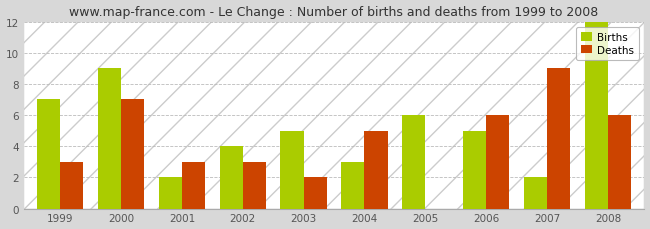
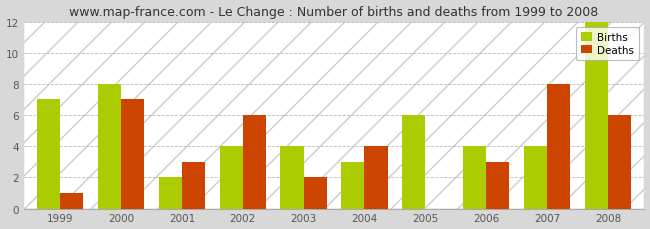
Deaths/1999: 3 -> 1
Births/2000: 9 -> 8
Deaths/2002: 3 -> 6
Births/2003: 5 -> 4
Deaths/2004: 5 -> 4
Births/2006: 5 -> 4
Deaths/2006: 6 -> 3
Births/2007: 2 -> 4
Deaths/2007: 9 -> 8
